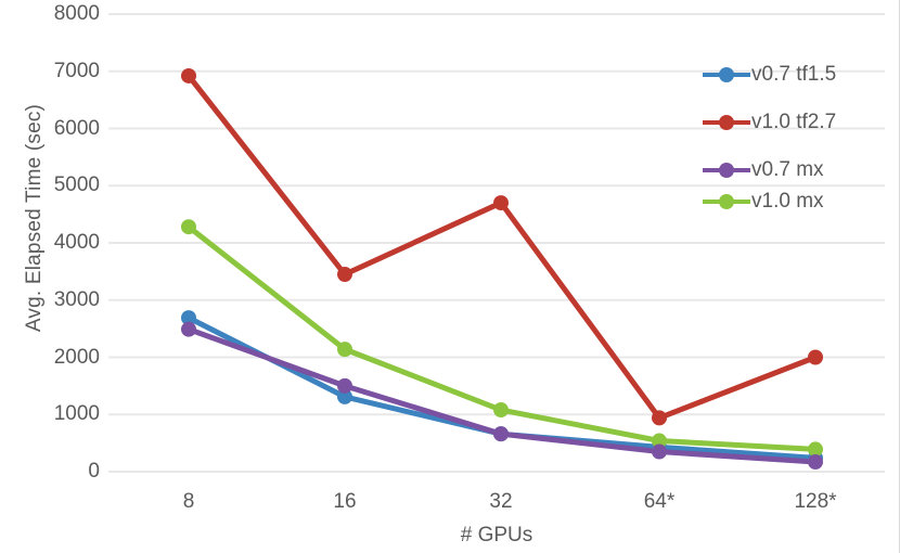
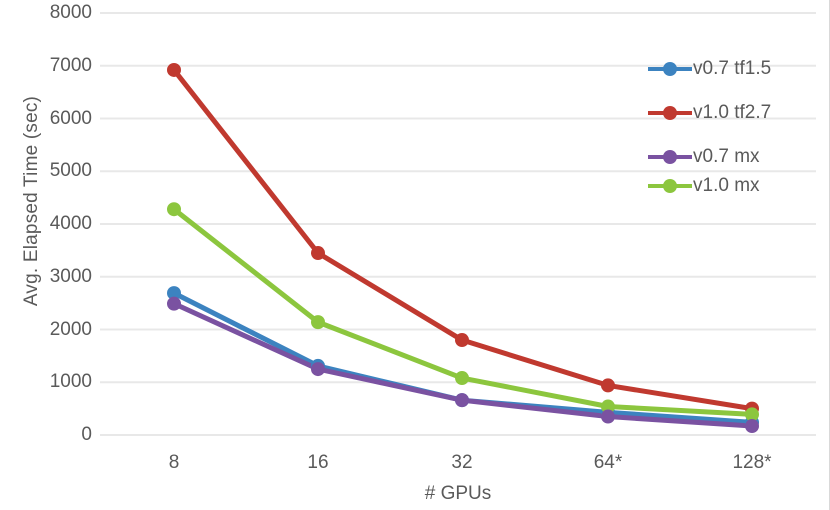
v0.7 mx/16: 1500 -> 1200
v1.0 tf2.7/32: 4700 -> 1800
v1.0 tf2.7/128*: 2000 -> 500
